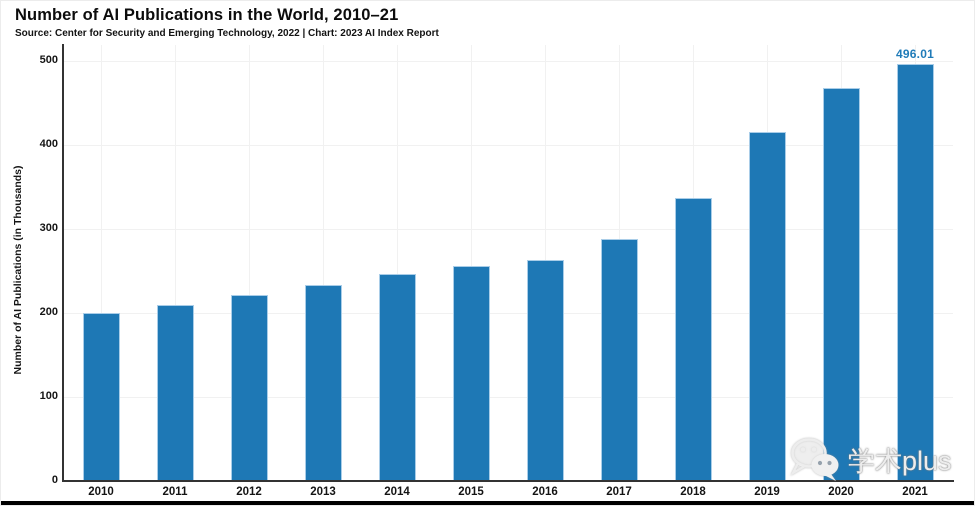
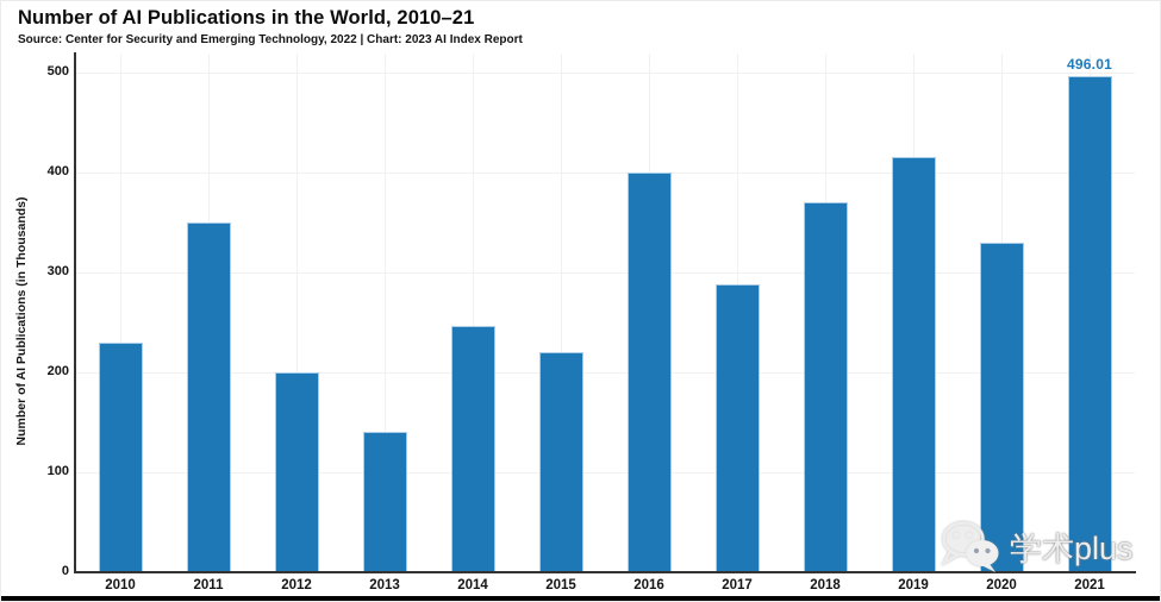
2010: 200 -> 230
2011: 210 -> 350
2012: 220 -> 200
2013: 230 -> 140
2015: 260 -> 220
2016: 260 -> 400
2018: 340 -> 370
2020: 470 -> 330
